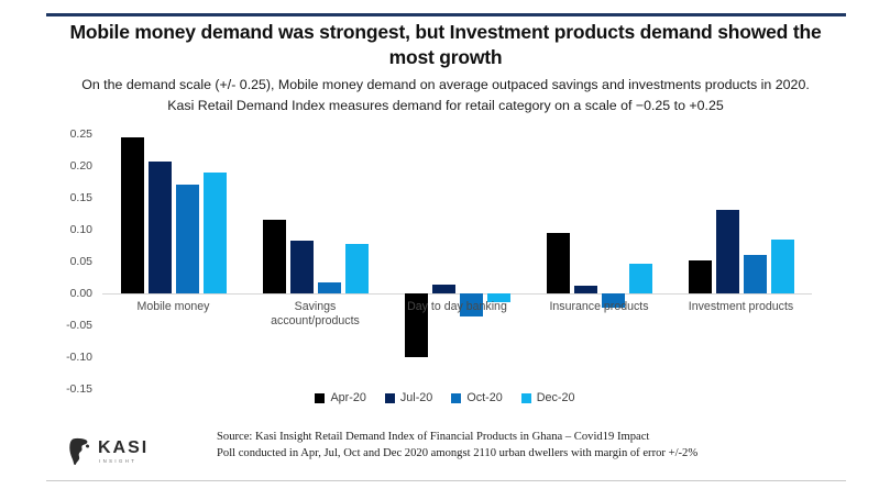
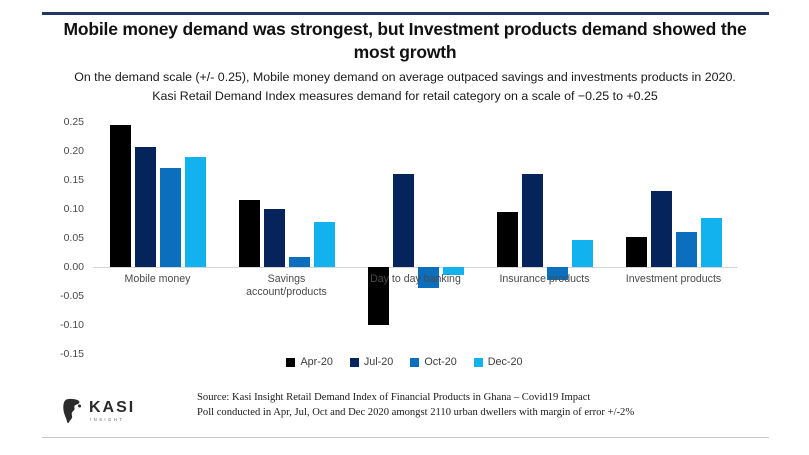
Jul-20/Savings account/products: 0.08 -> 0.10
Jul-20/Day to day banking: 0.01 -> 0.16
Jul-20/Insurance products: 0.01 -> 0.16
